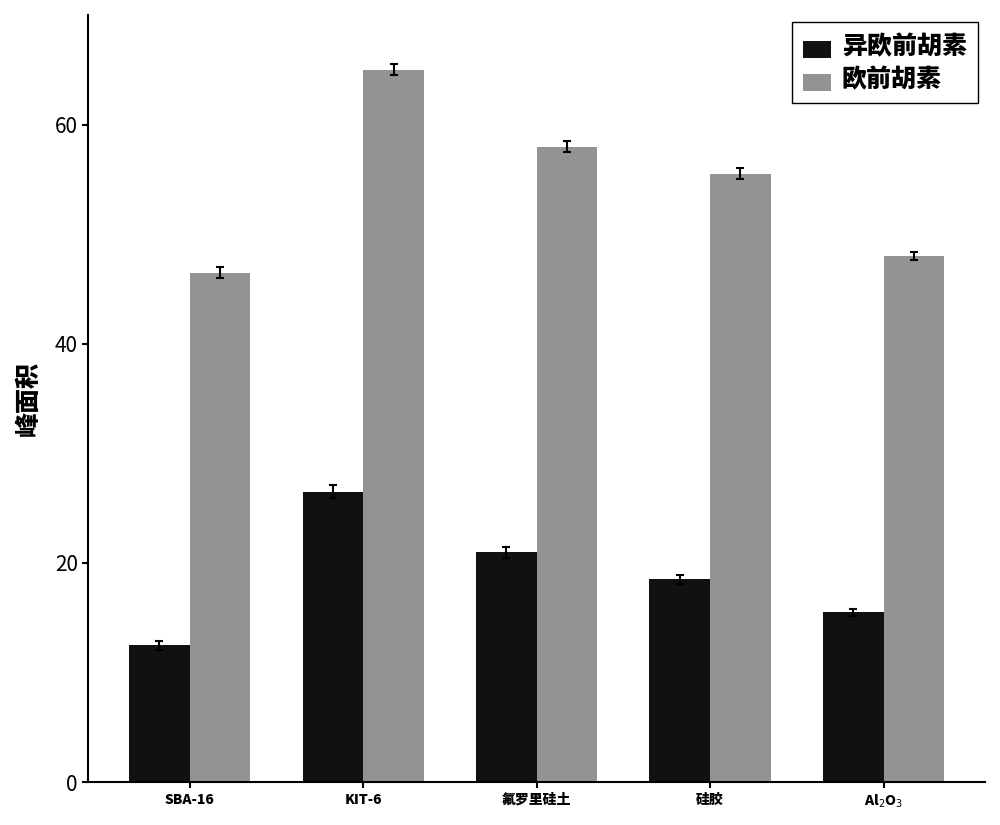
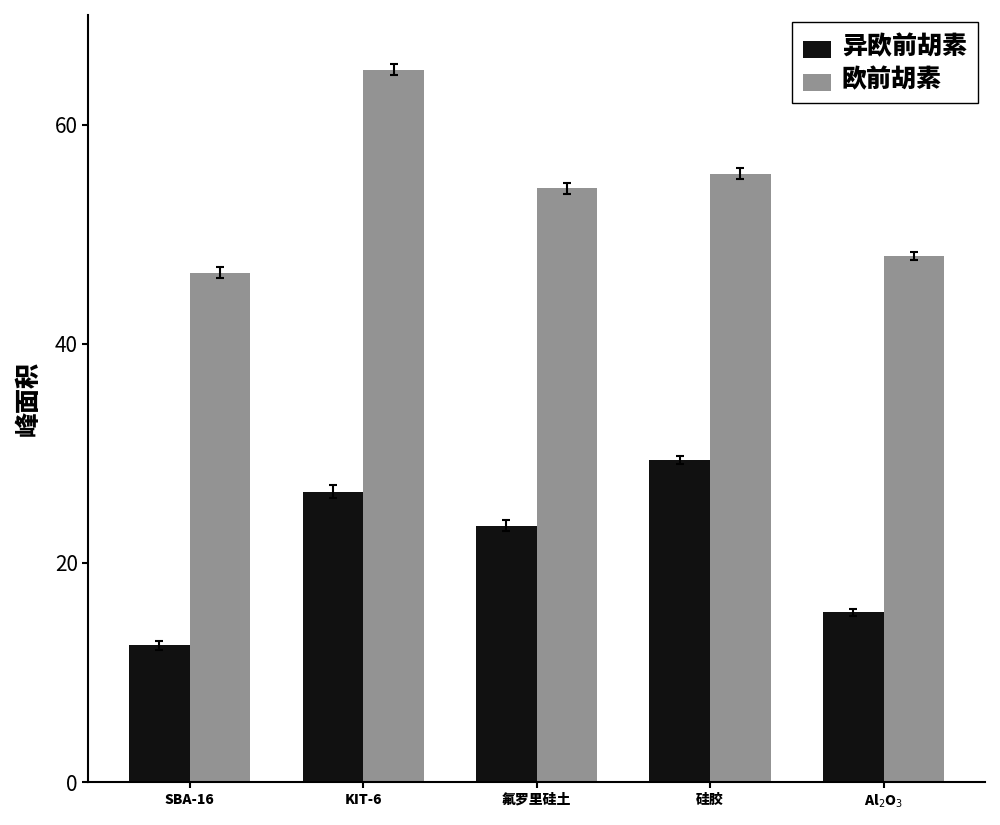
异欧前胡素/氟罗里硅土: 21.0 -> 23.4
欧前胡素/氟罗里硅土: 58.0 -> 54.2
异欧前胡素/硅胶: 18.5 -> 29.4
